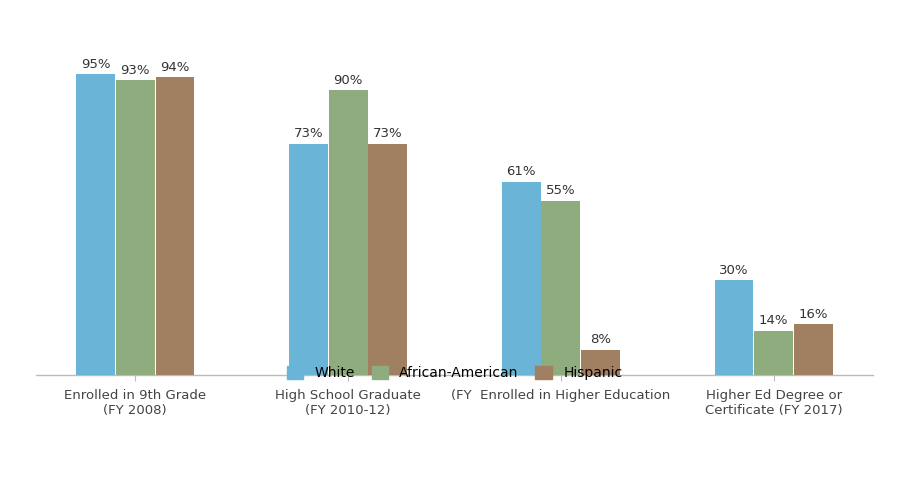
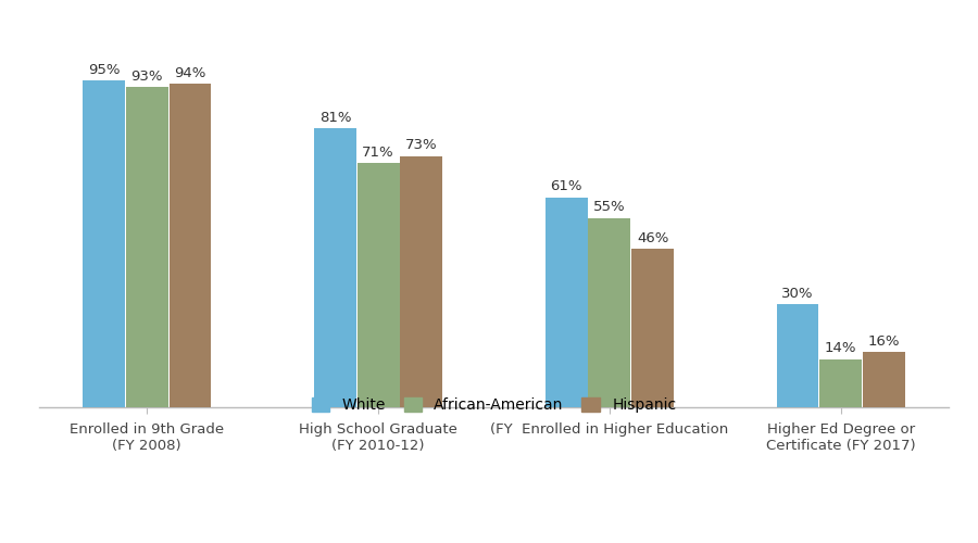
White/High School Graduate (FY 2010-12): 73% -> 81%
African-American/High School Graduate (FY 2010-12): 90% -> 71%
Hispanic/(FY Enrolled in Higher Education: 8% -> 46%
